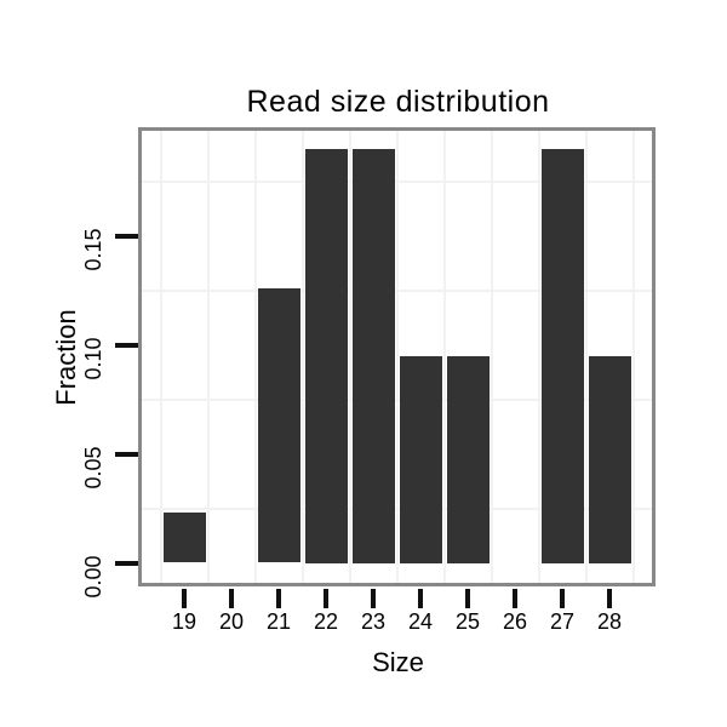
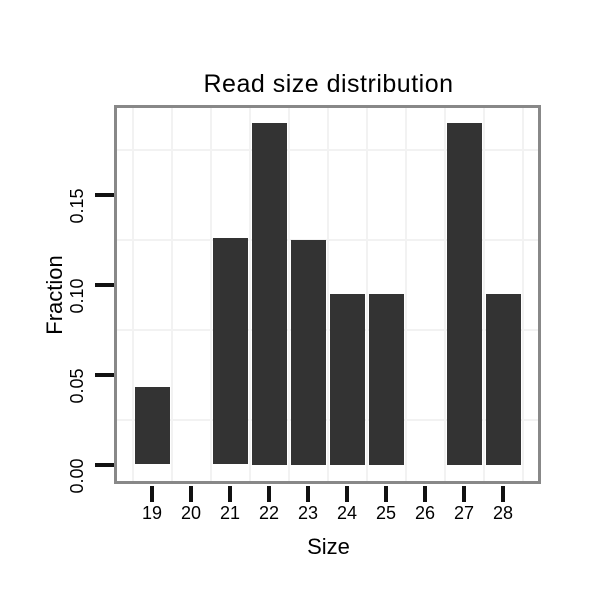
19: 0.023 -> 0.043
23: 0.190 -> 0.125
